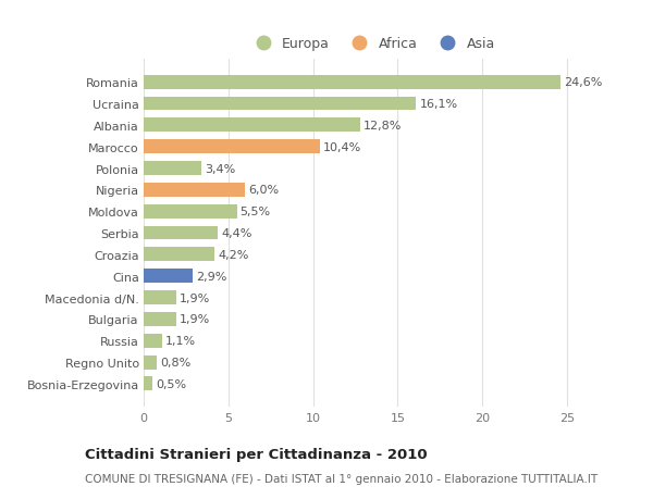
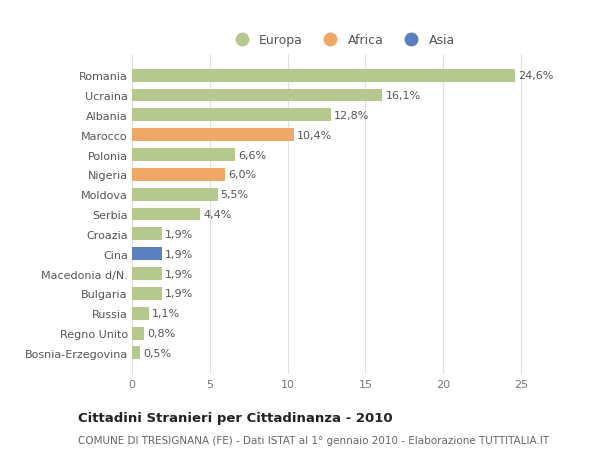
Polonia: 3,4% -> 6,6%
Croazia: 4,2% -> 1,9%
Cina: 2,9% -> 1,9%
